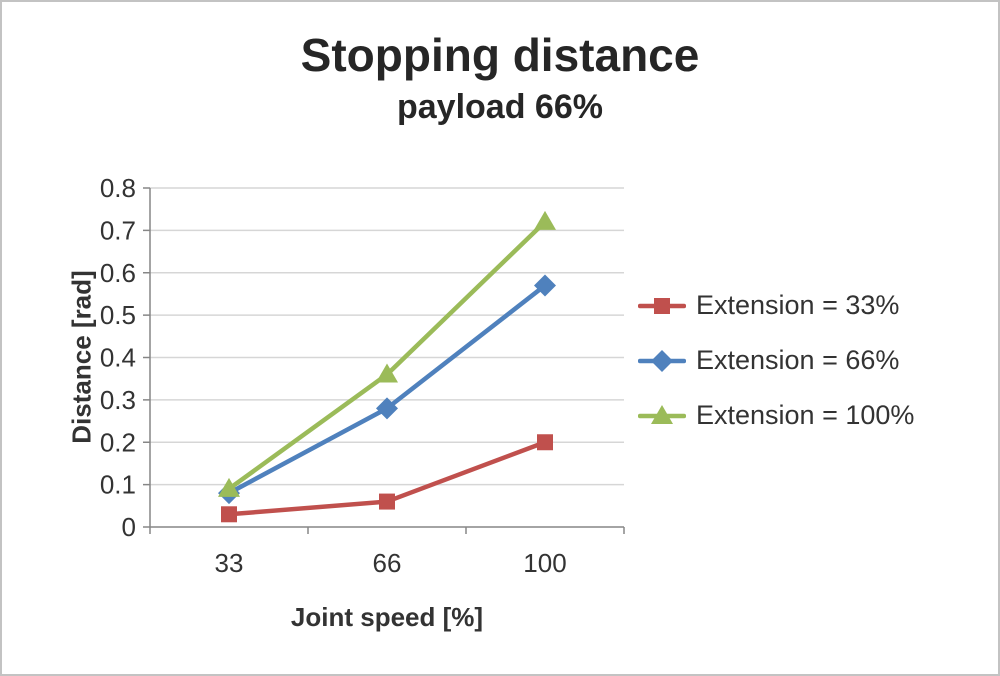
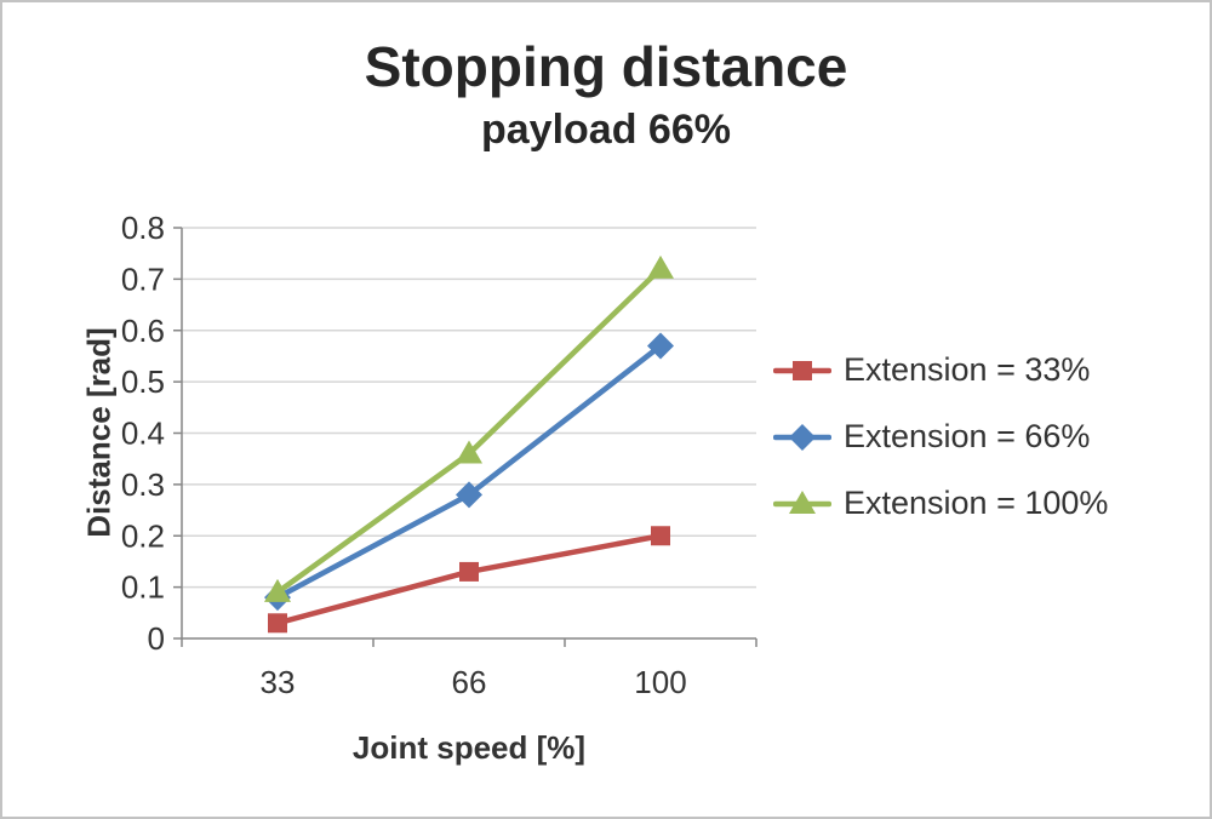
Extension = 33%/66: 0.06 -> 0.13
